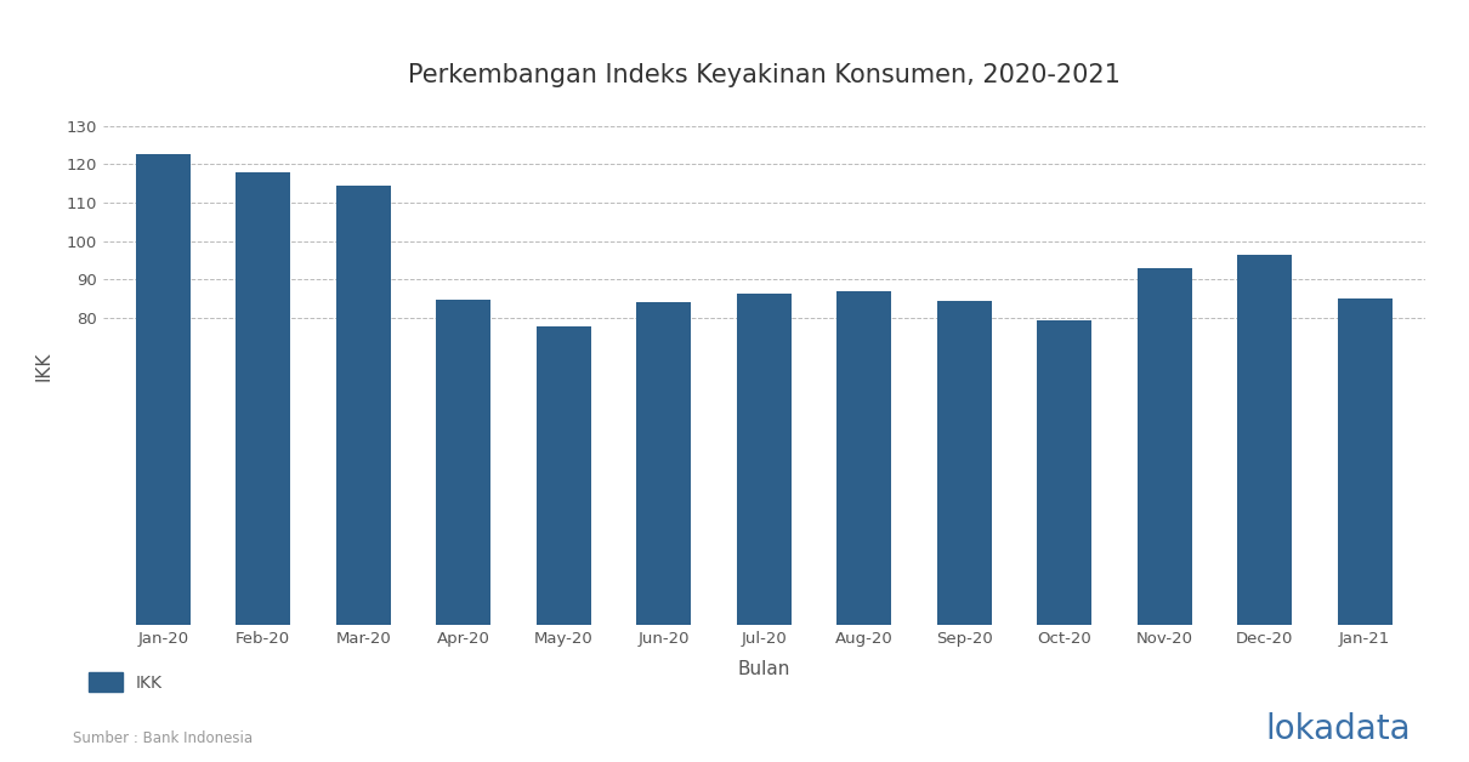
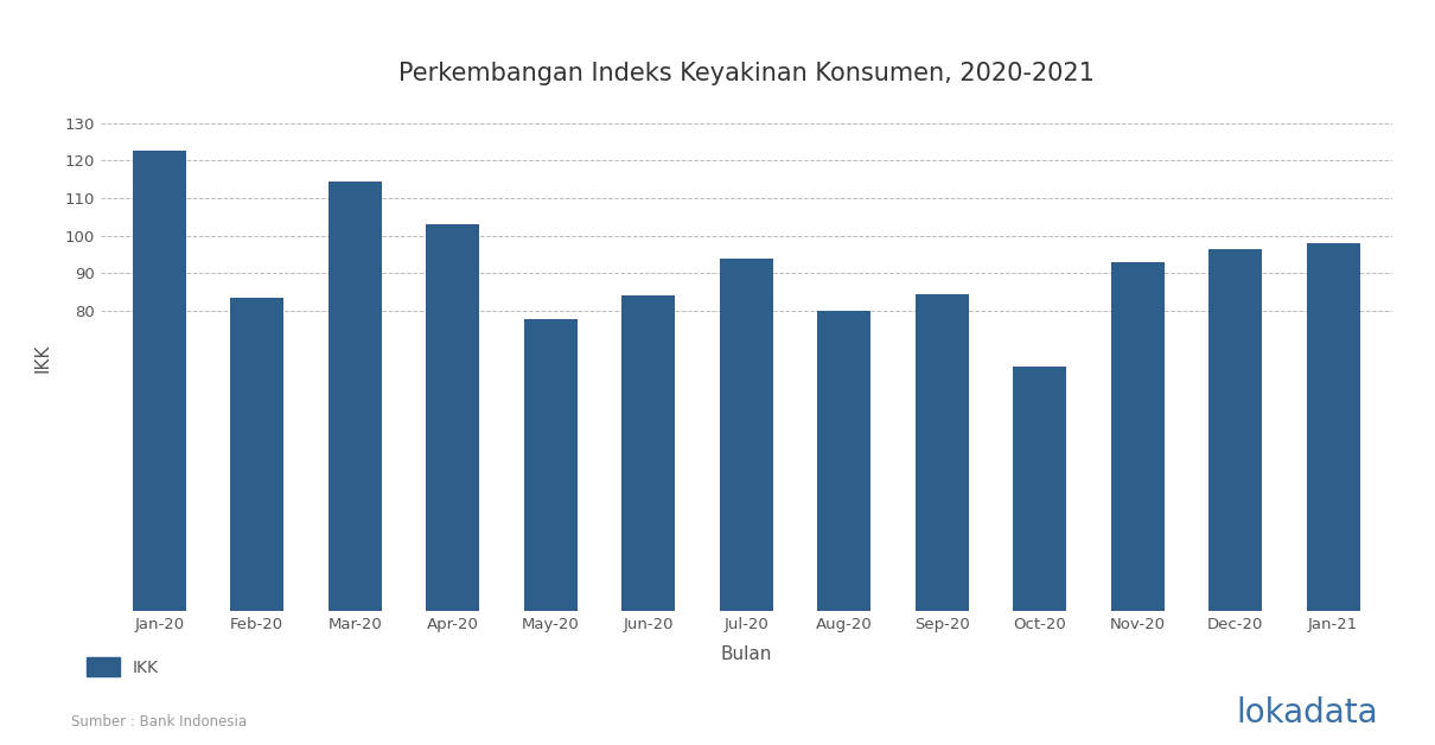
Feb-20: 117.8 -> 83.5
Apr-20: 84.8 -> 103.0
Jul-20: 86.2 -> 94.0
Aug-20: 86.9 -> 80.0
Oct-20: 79.4 -> 65.0
Jan-21: 84.9 -> 98.0
